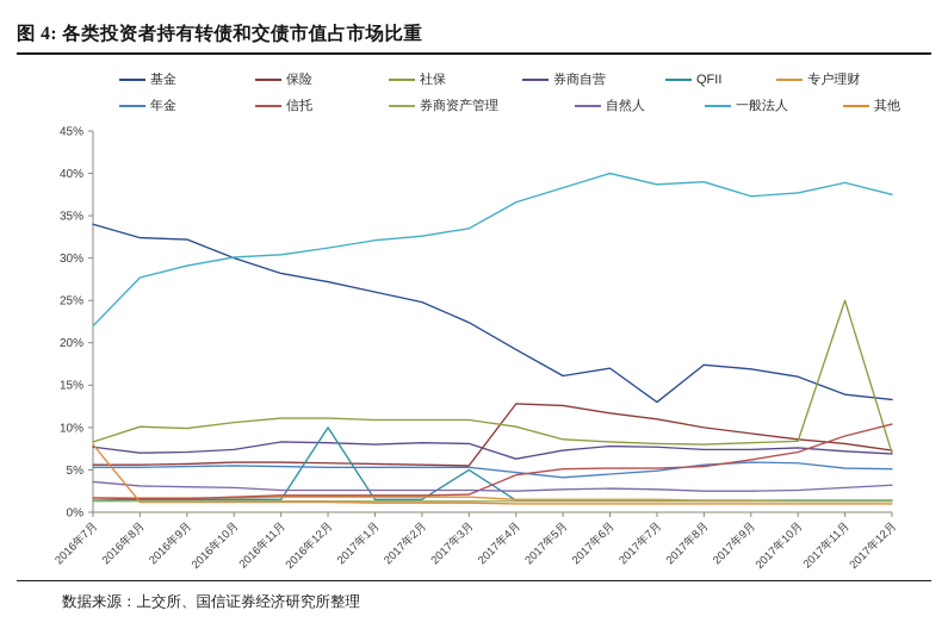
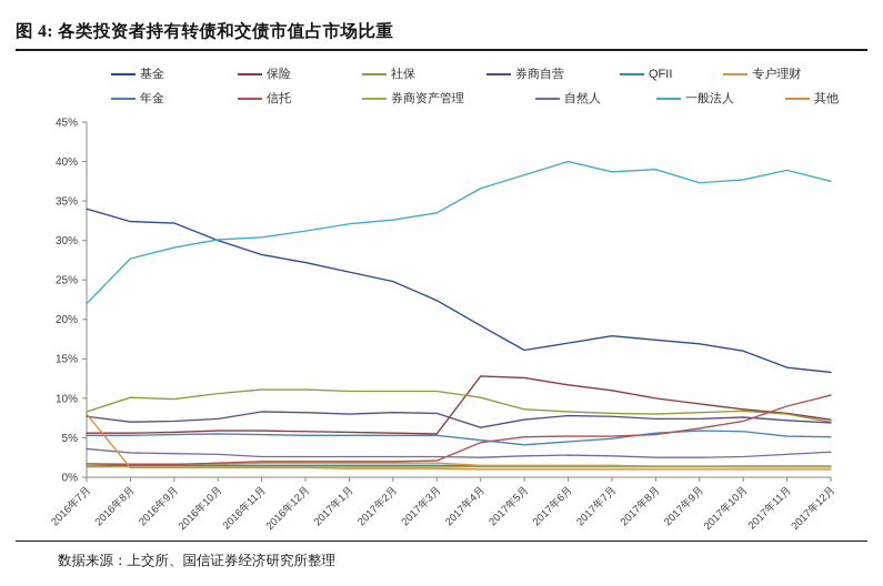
QFII/2016年12月: 10% -> 2%
QFII/2017年3月: 5% -> 2%
基金/2017年7月: 13% -> 18%
社保/2017年11月: 25% -> 8%
